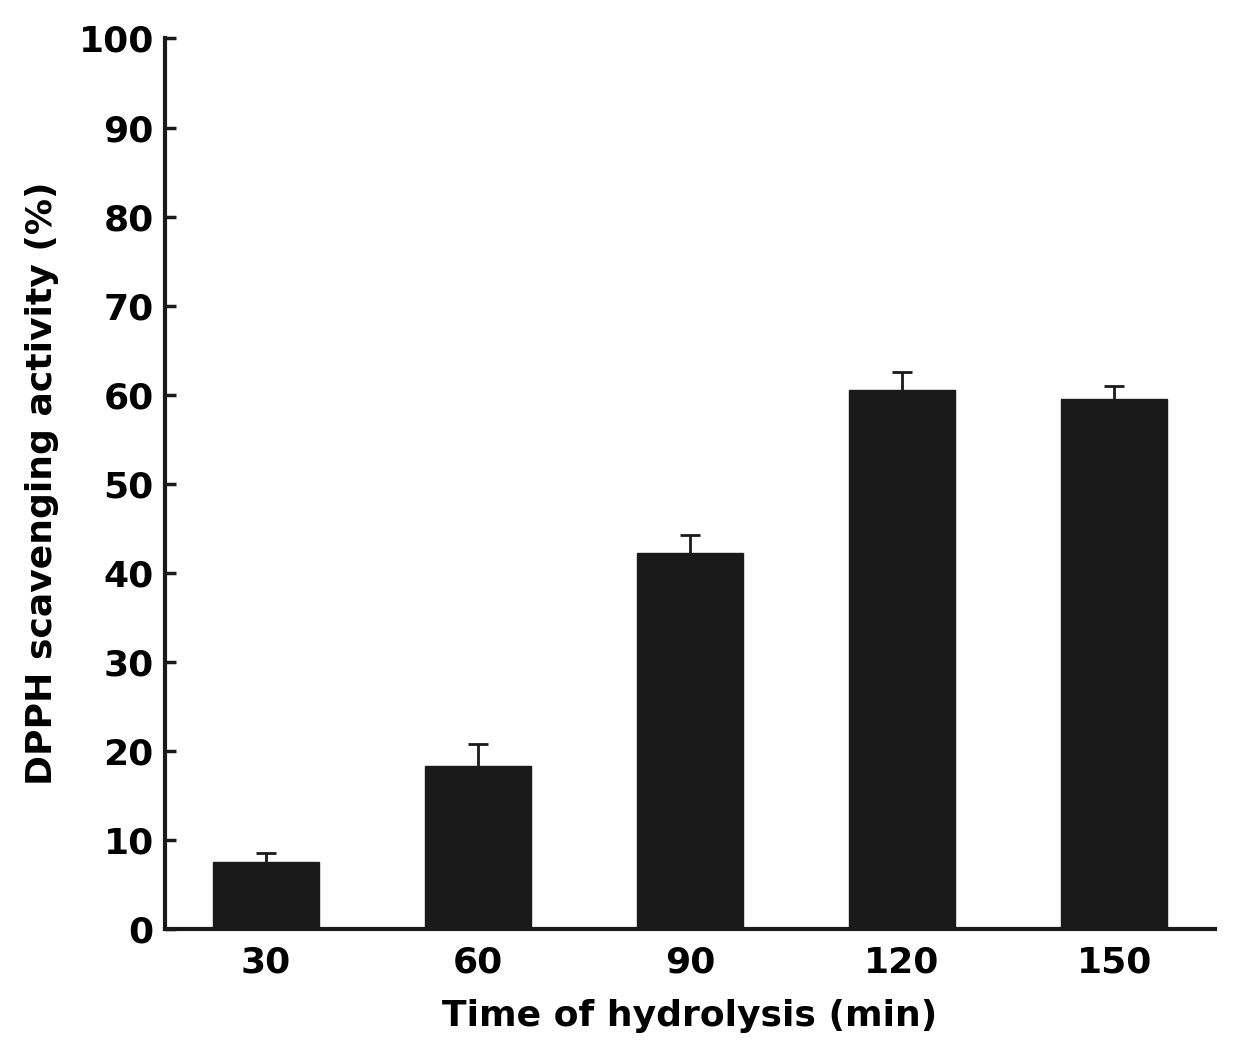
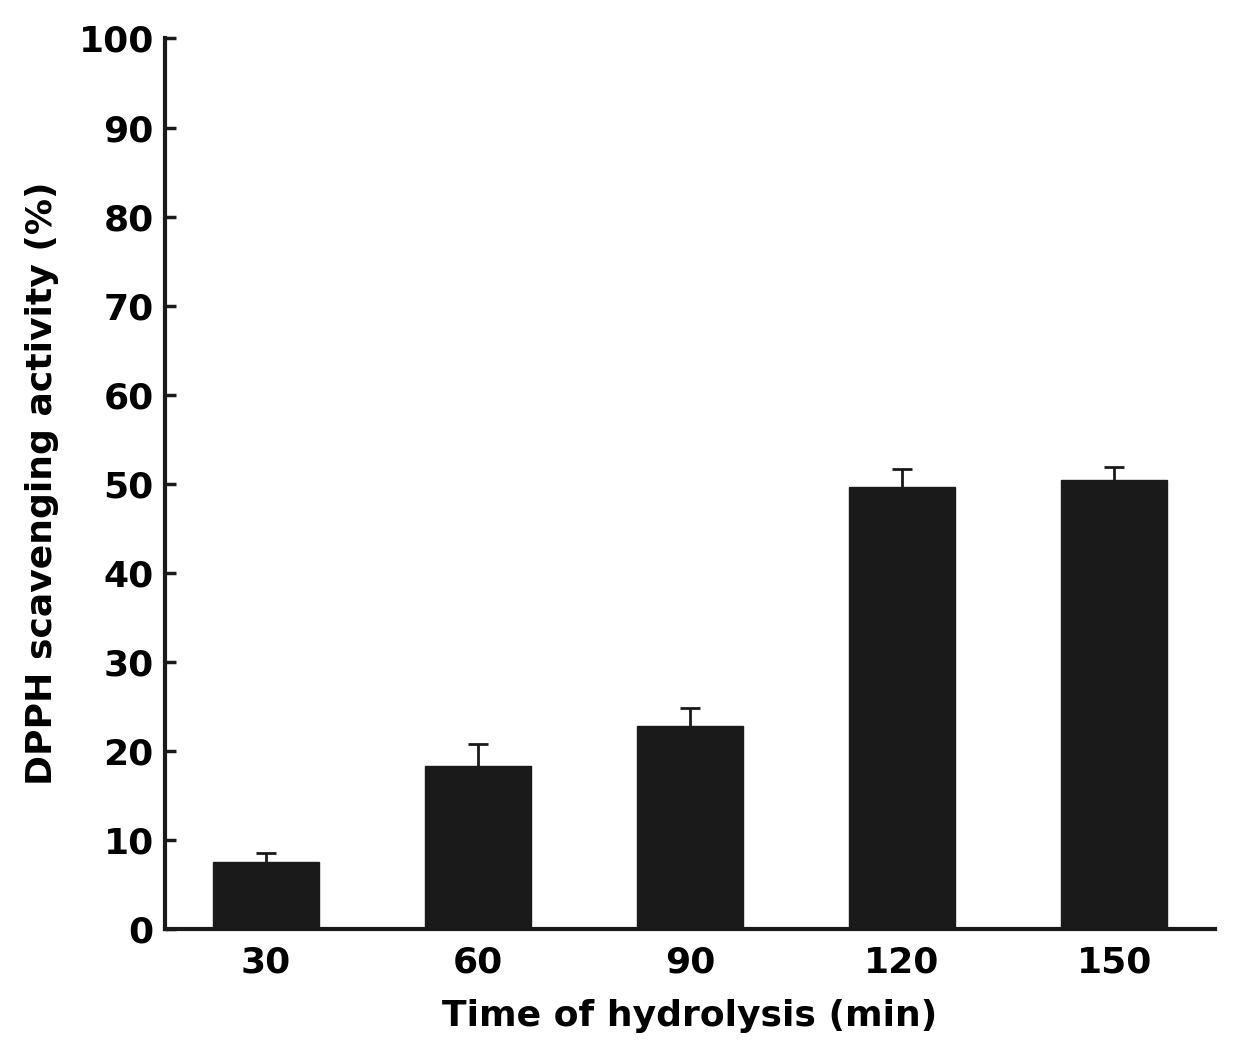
90: 42.2 -> 22.8
120: 60.5 -> 49.6
150: 59.5 -> 50.4
